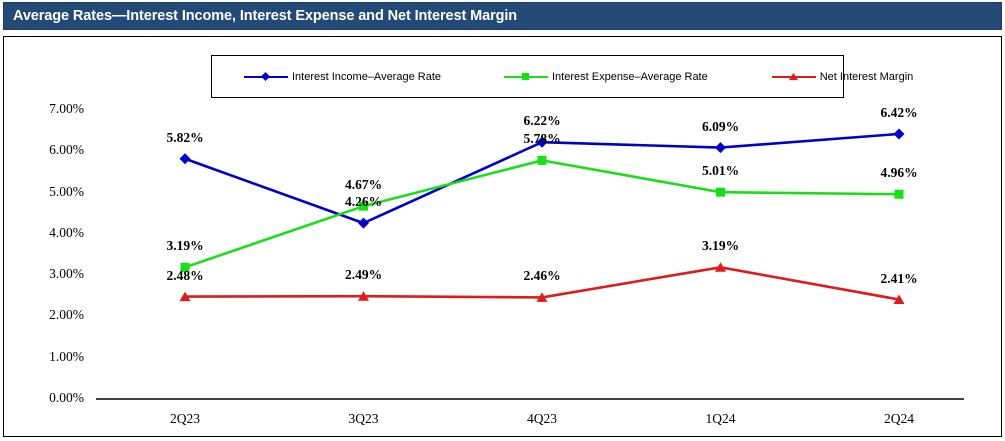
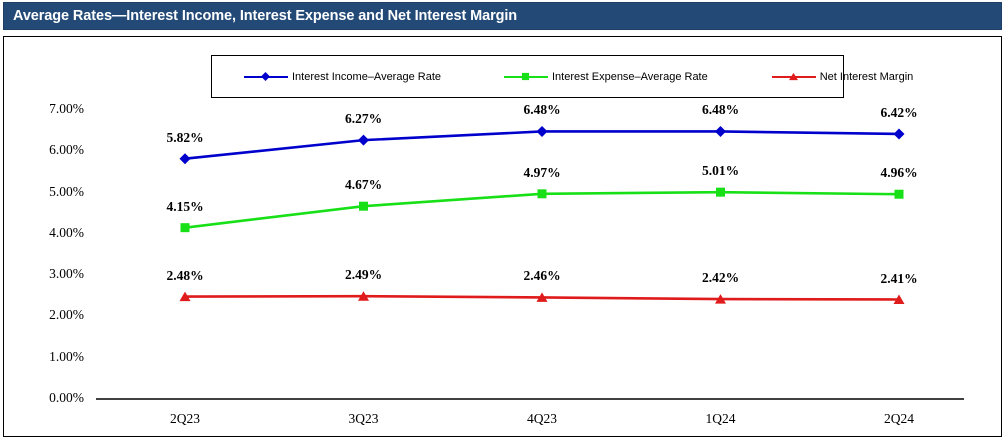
Interest Expense–Average Rate/2Q23: 3.19% -> 4.15%
Interest Income–Average Rate/3Q23: 4.26% -> 6.27%
Interest Income–Average Rate/4Q23: 6.22% -> 6.48%
Interest Expense–Average Rate/4Q23: 5.78% -> 4.97%
Interest Income–Average Rate/1Q24: 6.09% -> 6.48%
Net Interest Margin/1Q24: 3.19% -> 2.42%
